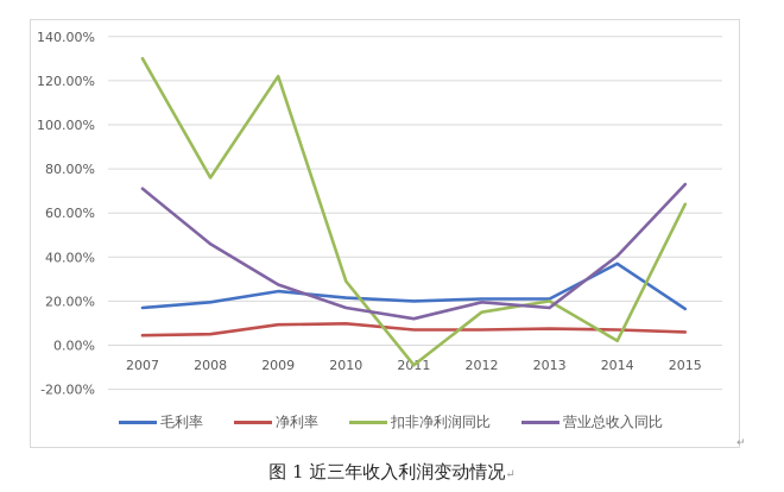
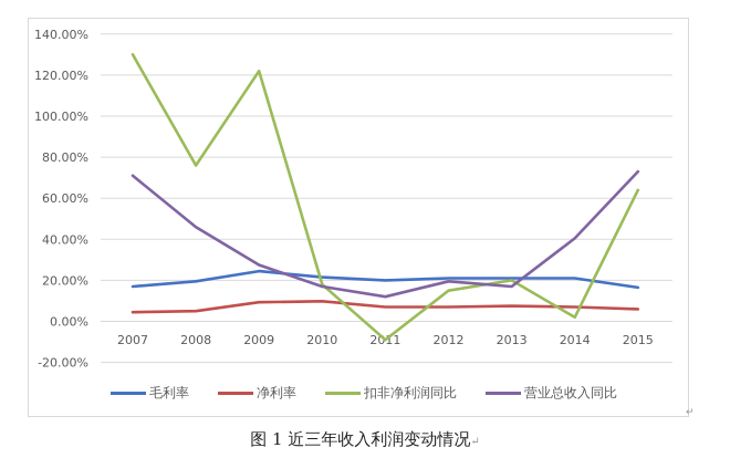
扣非净利润同比/2010: 29% -> 18%
毛利率/2014: 37% -> 21%
